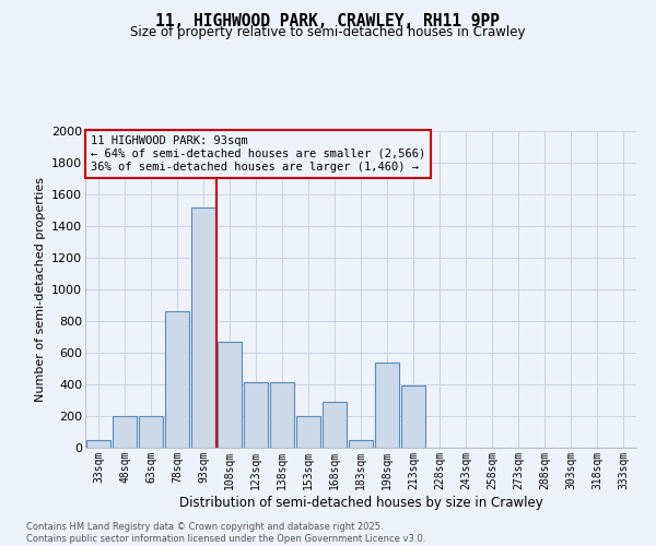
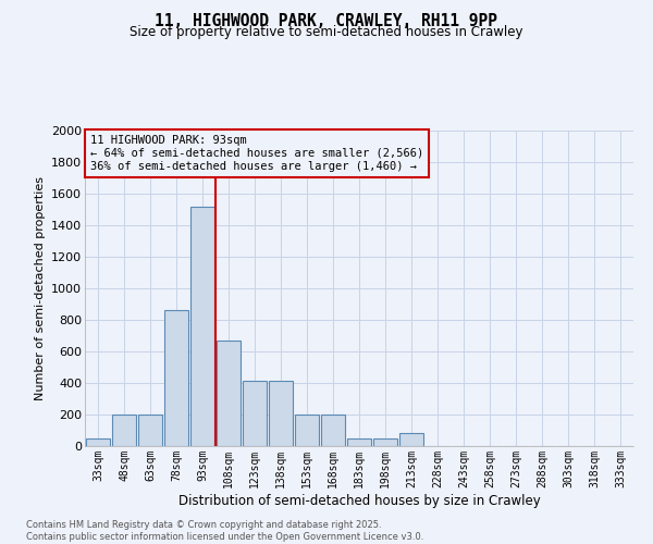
168sqm: 290 -> 200
198sqm: 540 -> 50
213sqm: 390 -> 80
